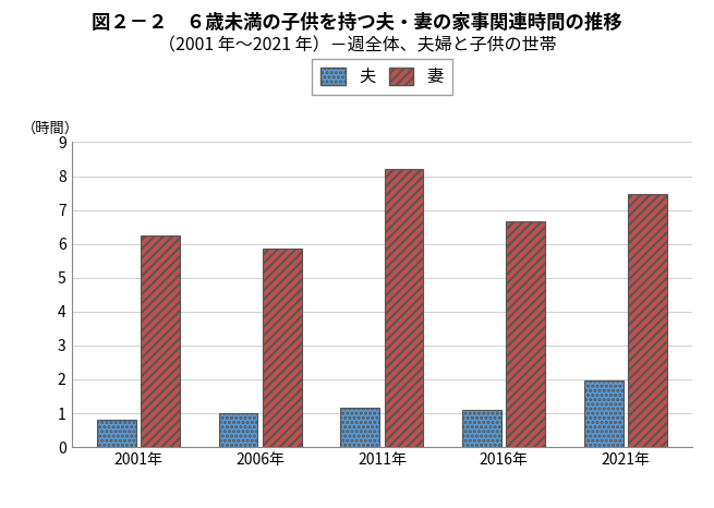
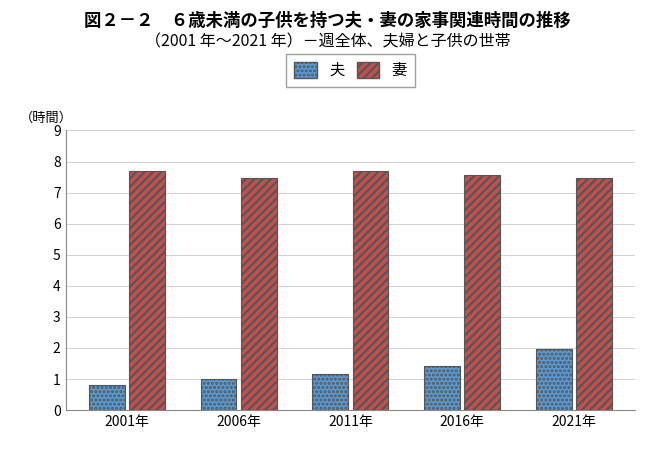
妻/2001年: 6.25 -> 7.68
妻/2006年: 5.85 -> 7.47
妻/2011年: 8.20 -> 7.68
夫/2016年: 1.10 -> 1.42
妻/2016年: 6.65 -> 7.57
